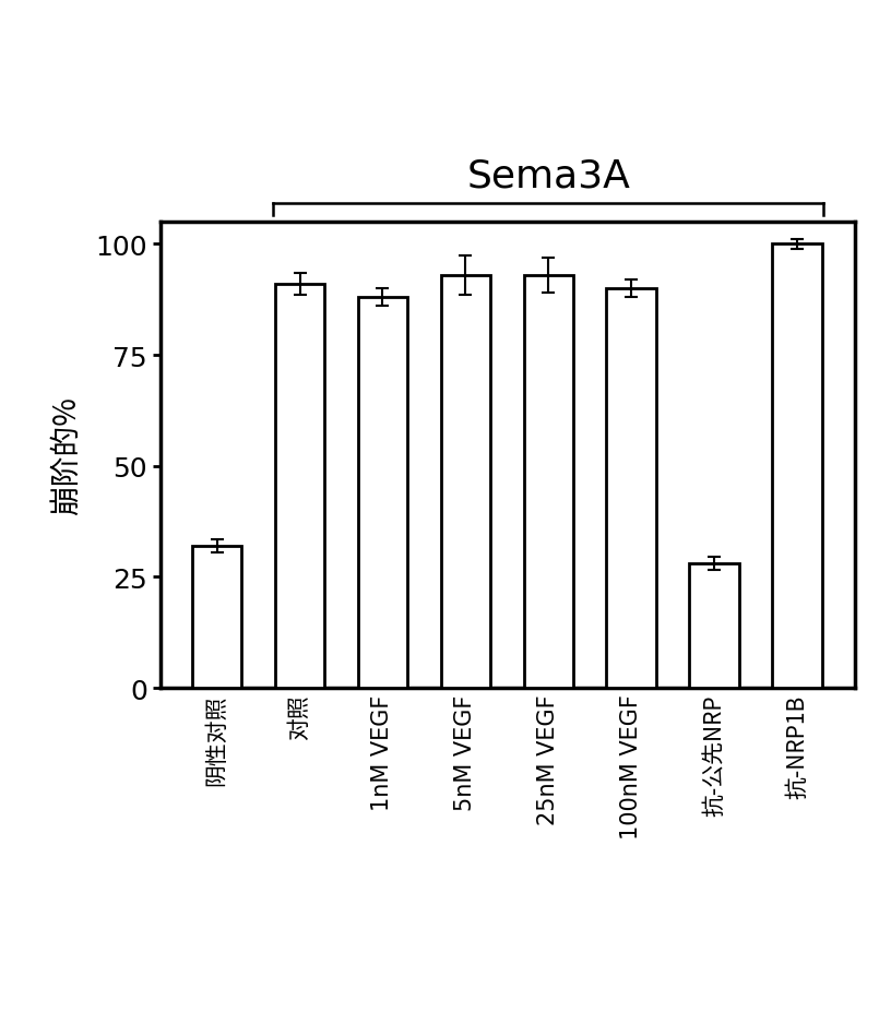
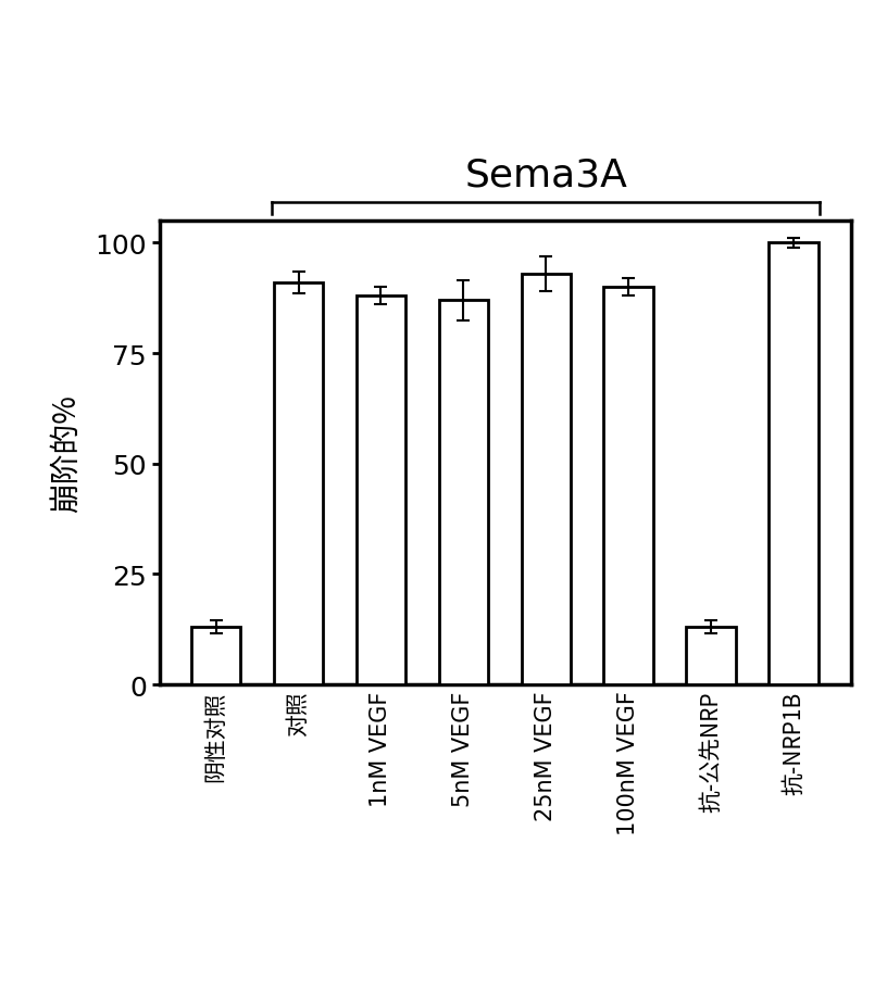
阴性对照: 32 -> 13
5nM VEGF: 93 -> 87
抗-公先NRP: 28 -> 13
